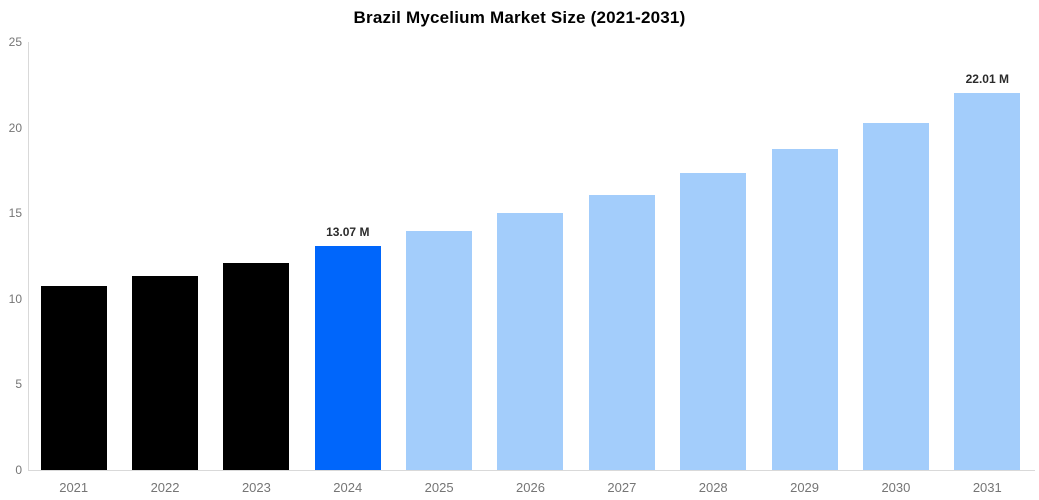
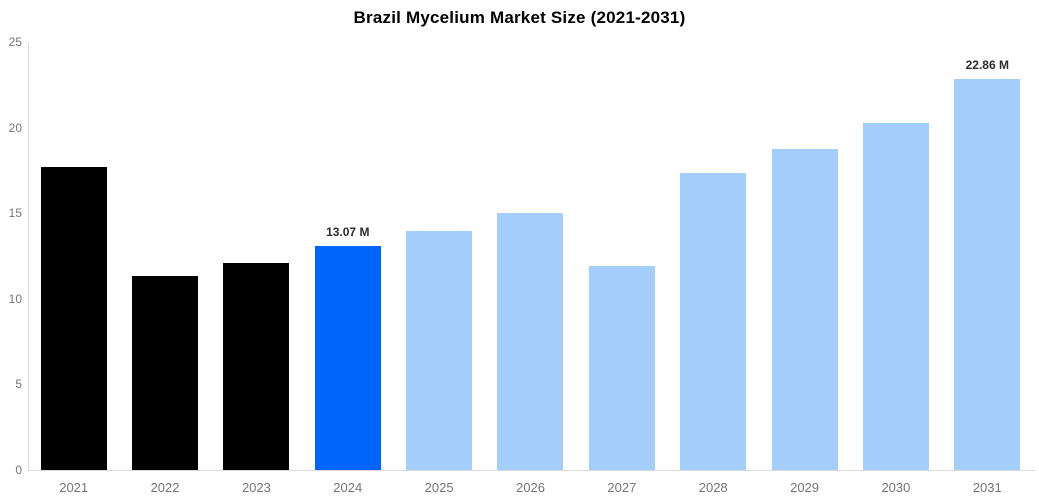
2021: 10.7 -> 17.7
2027: 16.1 -> 11.9
2031: 22.01 -> 22.86
